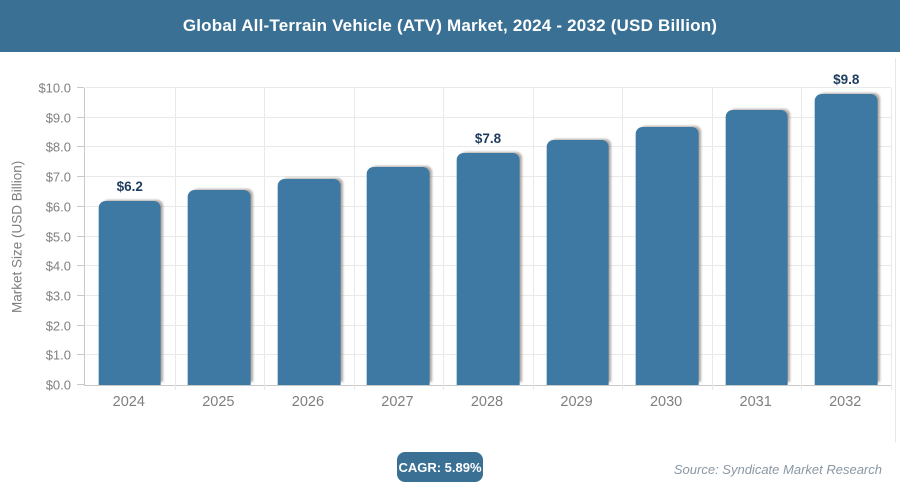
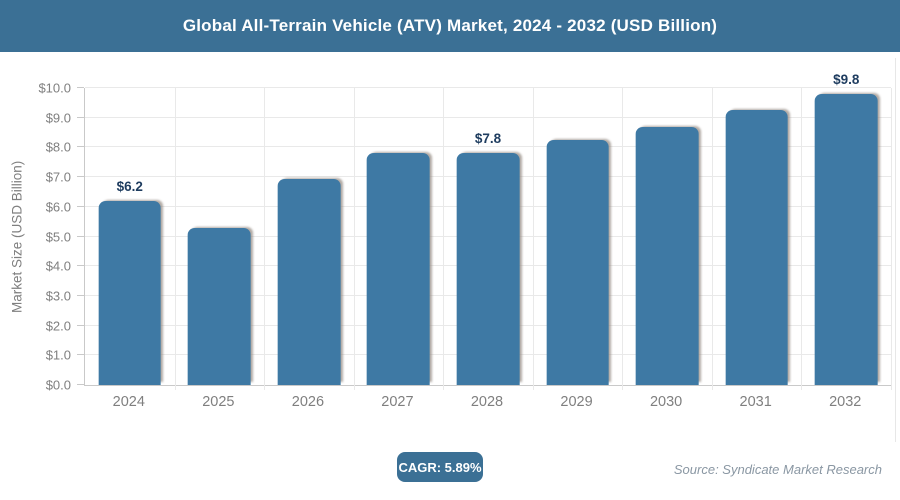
2025: $6.5 -> $5.3
2027: $7.3 -> $7.8
